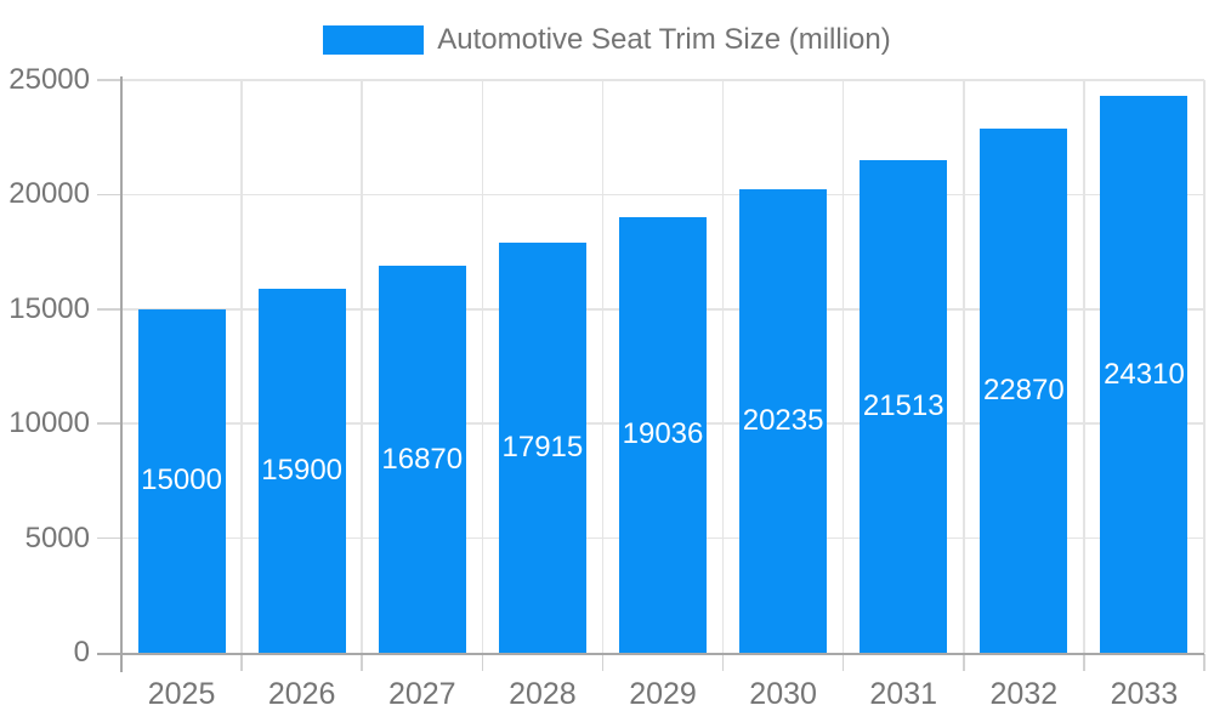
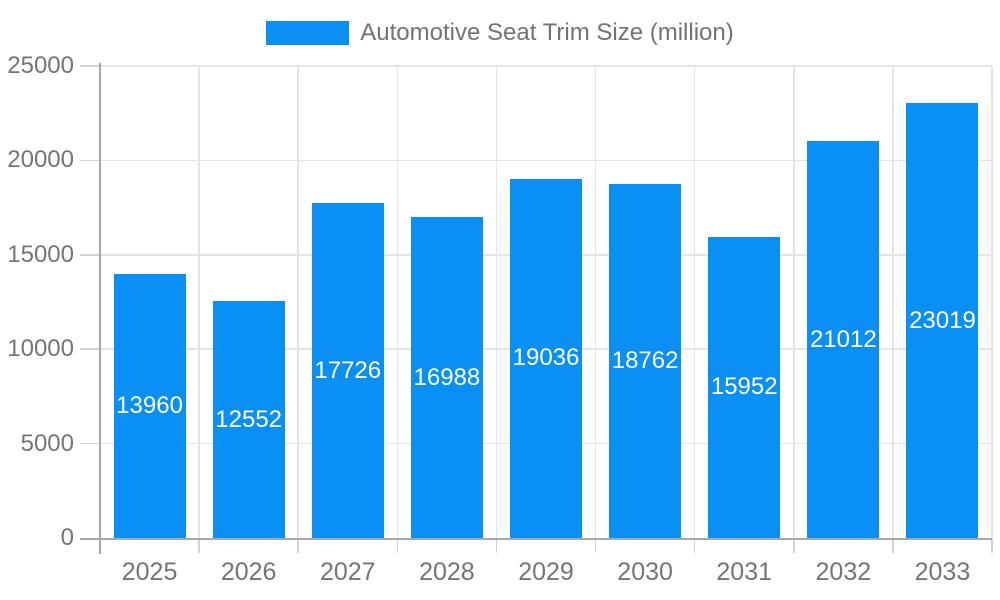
2025: 15000 -> 13960
2026: 15900 -> 12552
2027: 16870 -> 17726
2028: 17915 -> 16988
2030: 20235 -> 18762
2031: 21513 -> 15952
2032: 22870 -> 21012
2033: 24310 -> 23019
